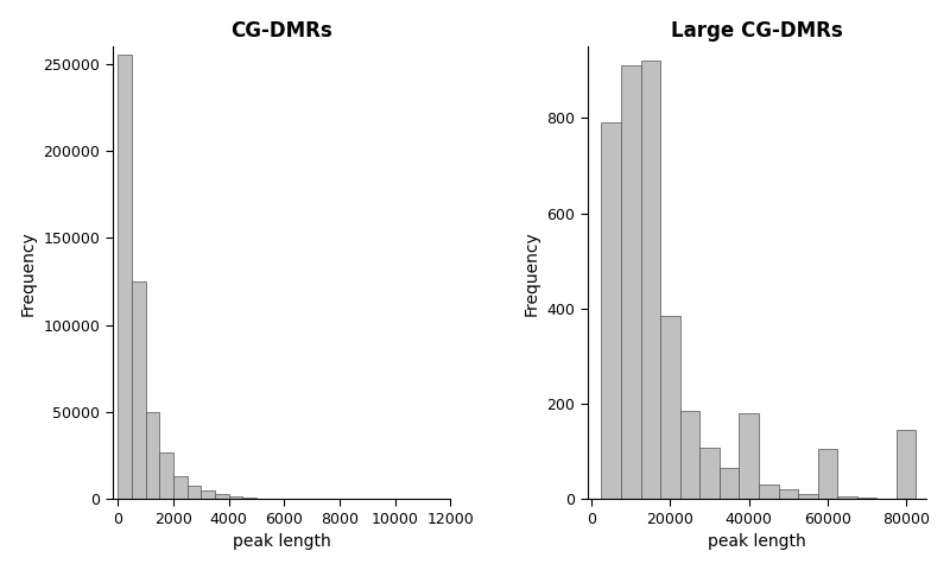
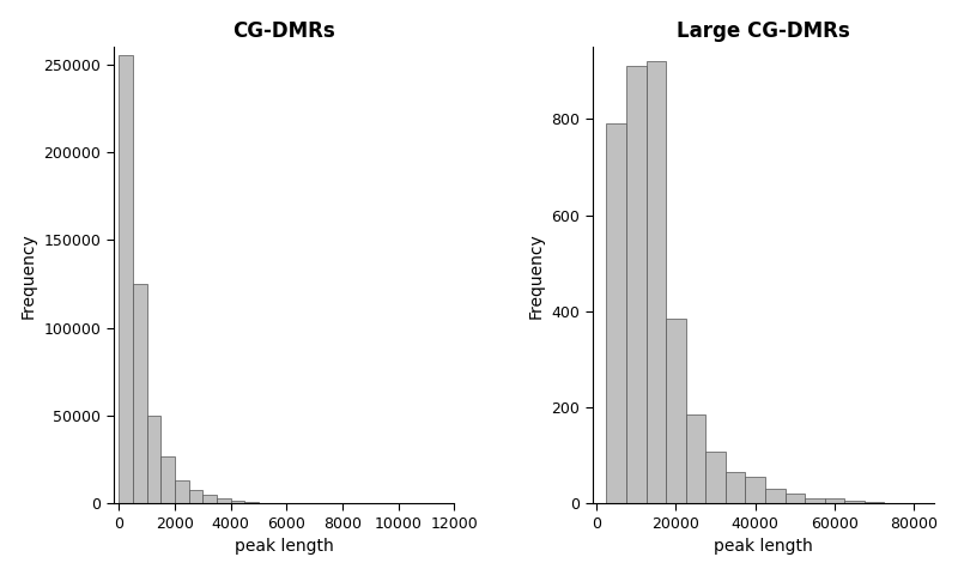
Large CG-DMRs/40000: 180 -> 55
Large CG-DMRs/60000: 105 -> 10
Large CG-DMRs/80000: 145 -> 1
